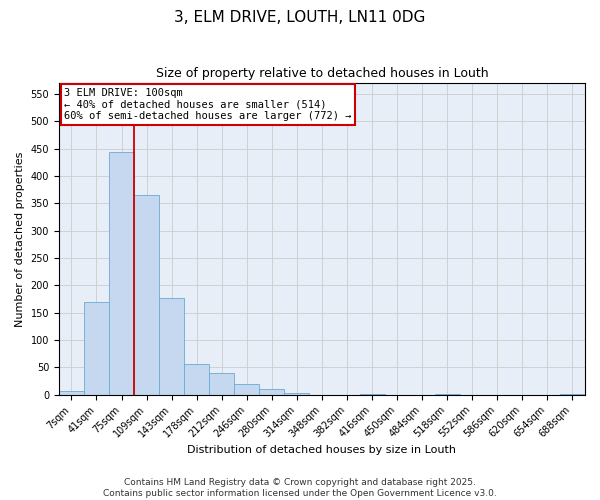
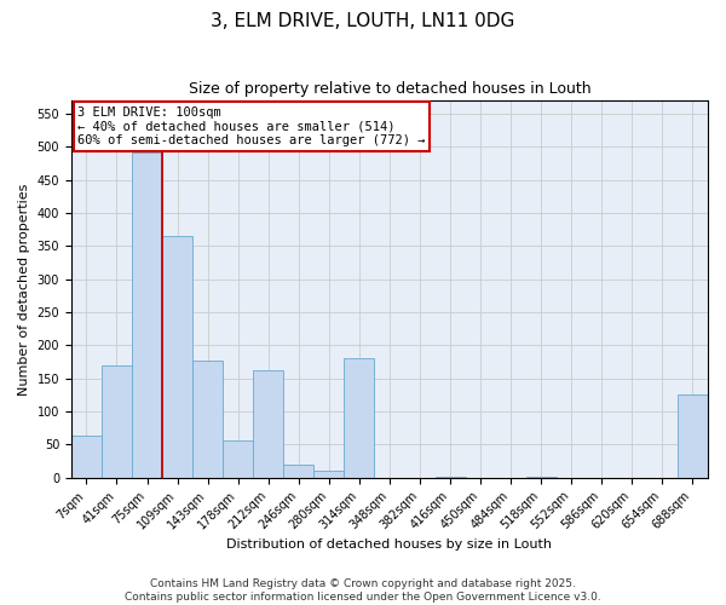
7sqm: 7 -> 64
75sqm: 443 -> 492
212sqm: 39 -> 162
314sqm: 4 -> 180
688sqm: 2 -> 126
